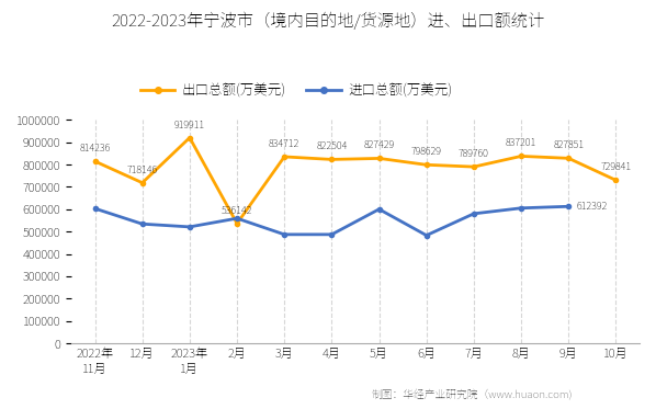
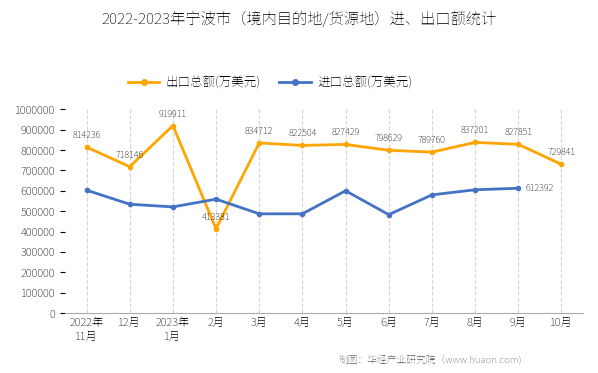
出口总额(万美元)/2月: 536142 -> 413381
